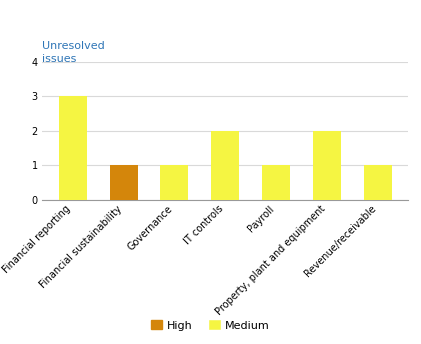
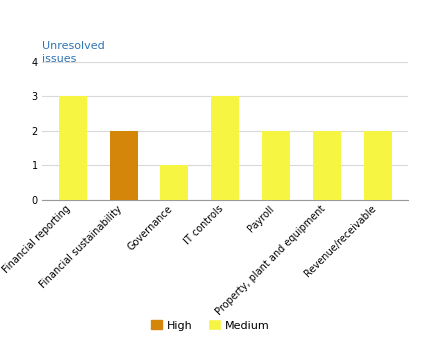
Financial sustainability: 1 -> 2
IT controls: 2 -> 3
Payroll: 1 -> 2
Revenue/receivable: 1 -> 2
